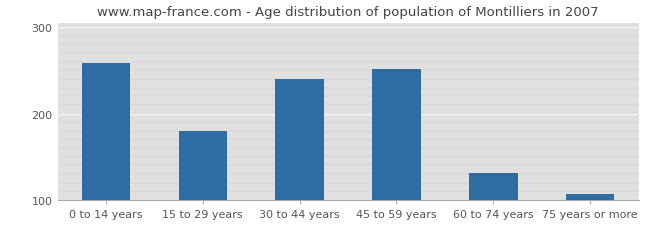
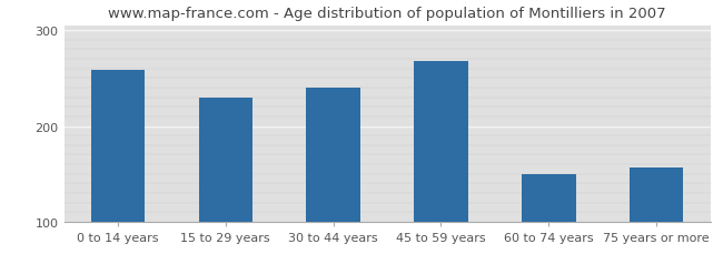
15 to 29 years: 180 -> 230
45 to 59 years: 251 -> 268
60 to 74 years: 131 -> 150
75 years or more: 107 -> 156
